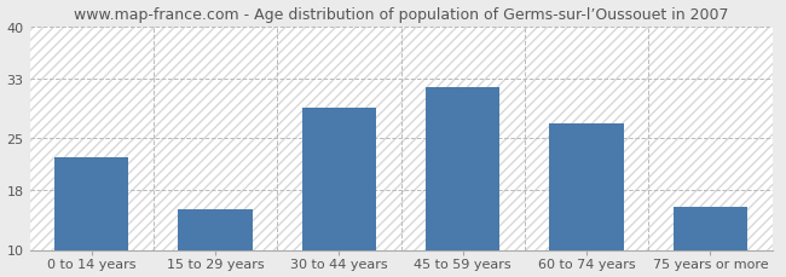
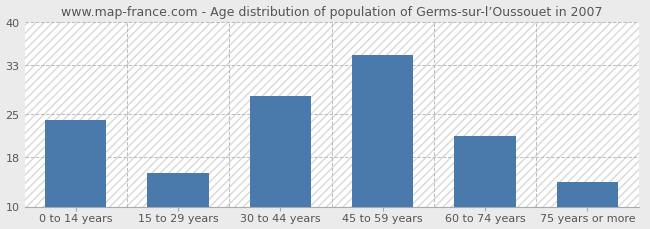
0 to 14 years: 22.4 -> 24.0
30 to 44 years: 29.0 -> 28.0
45 to 59 years: 31.8 -> 34.5
60 to 74 years: 27.0 -> 21.5
75 years or more: 15.8 -> 14.0
